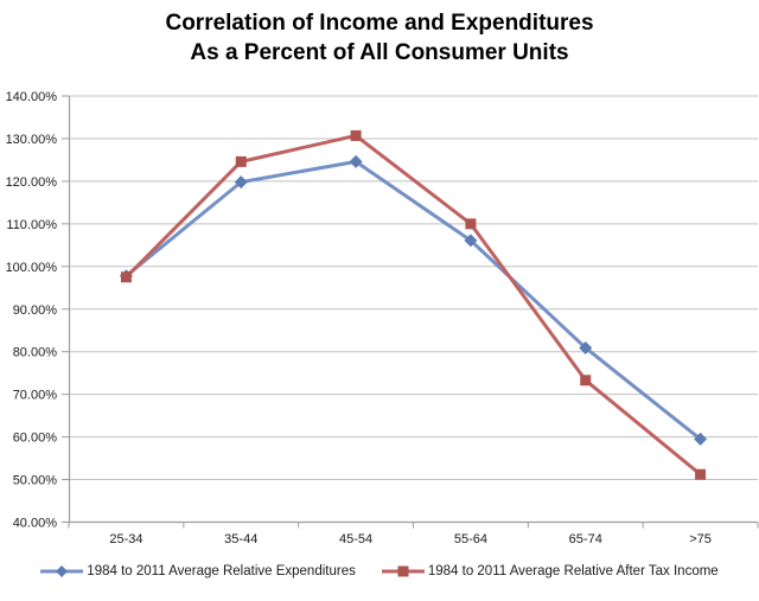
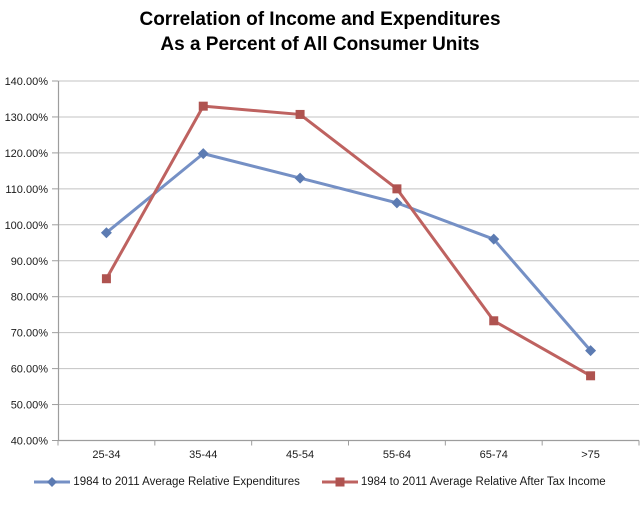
1984 to 2011 Average Relative After Tax Income/25-34: 98% -> 85%
1984 to 2011 Average Relative After Tax Income/35-44: 125% -> 133%
1984 to 2011 Average Relative Expenditures/45-54: 125% -> 113%
1984 to 2011 Average Relative Expenditures/65-74: 81% -> 96%
1984 to 2011 Average Relative Expenditures/>75: 60% -> 65%
1984 to 2011 Average Relative After Tax Income/>75: 51% -> 58%
